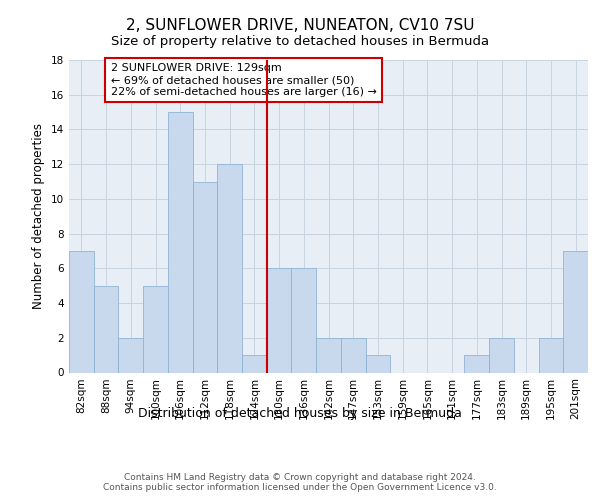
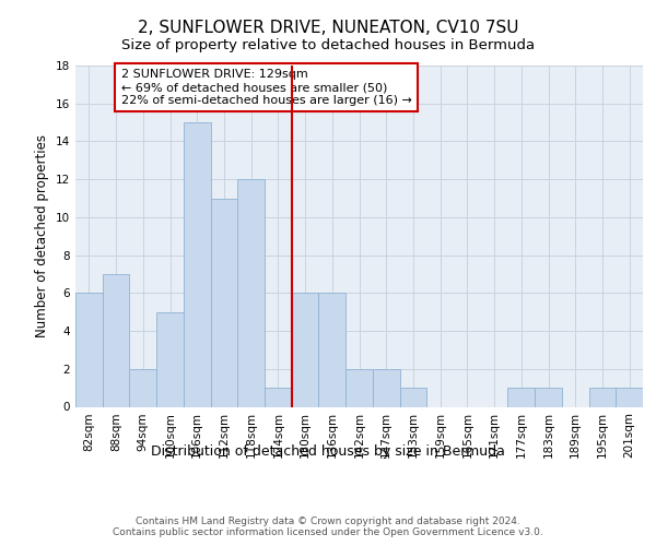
82sqm: 7 -> 6
88sqm: 5 -> 7
183sqm: 2 -> 1
195sqm: 2 -> 1
201sqm: 7 -> 1
